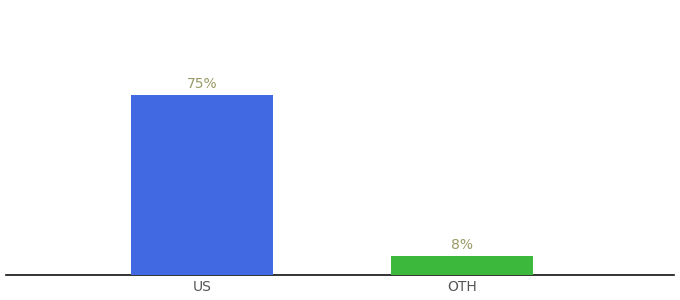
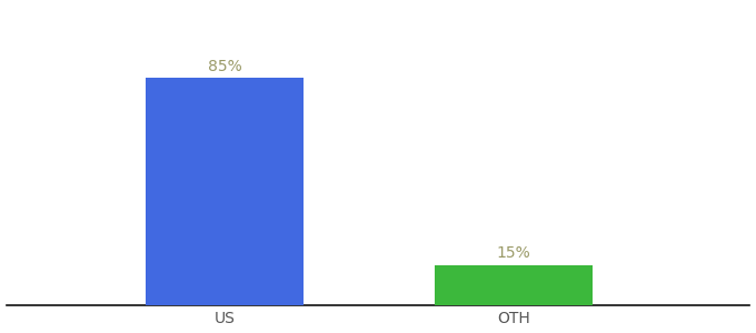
US: 75% -> 85%
OTH: 8% -> 15%
